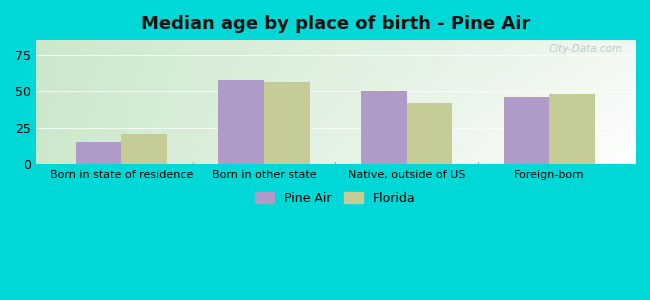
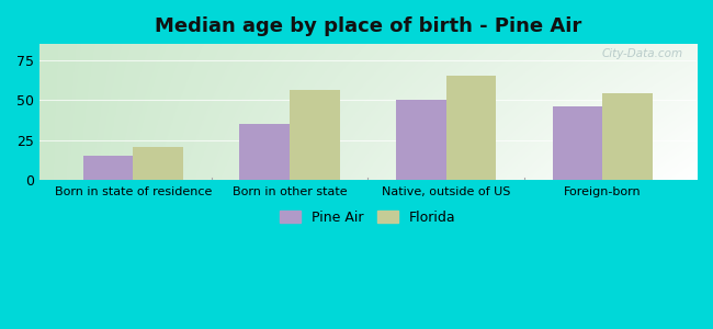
Pine Air/Born in other state: 58 -> 35
Florida/Native, outside of US: 42 -> 65
Florida/Foreign-born: 48 -> 54
